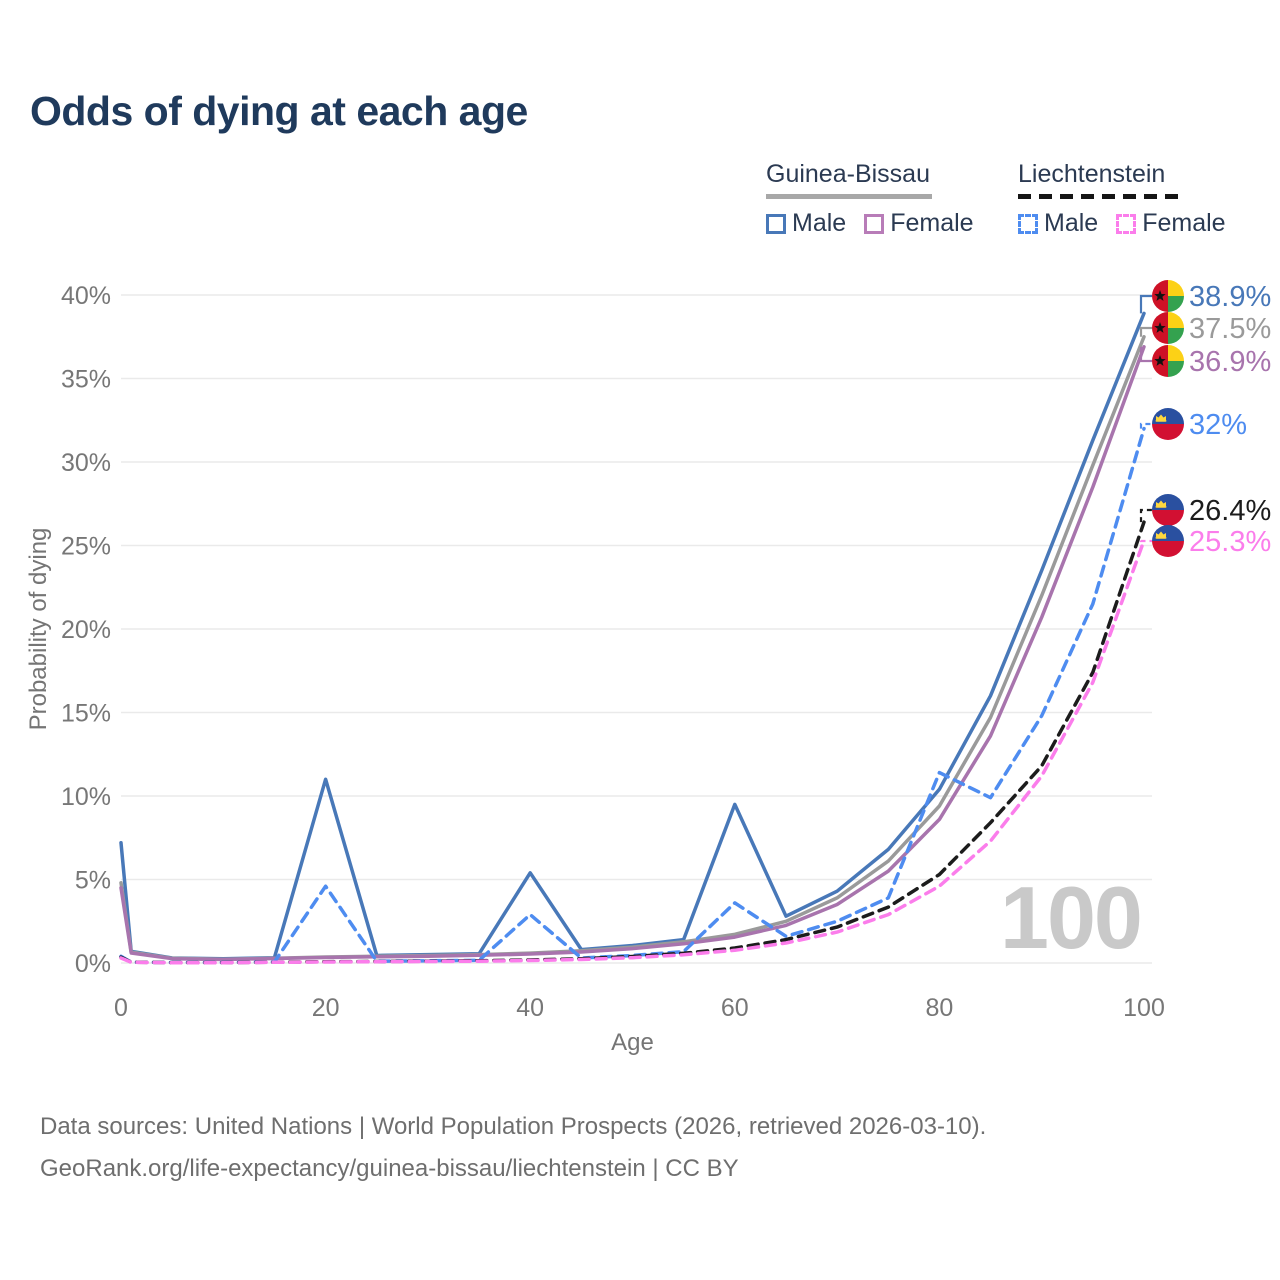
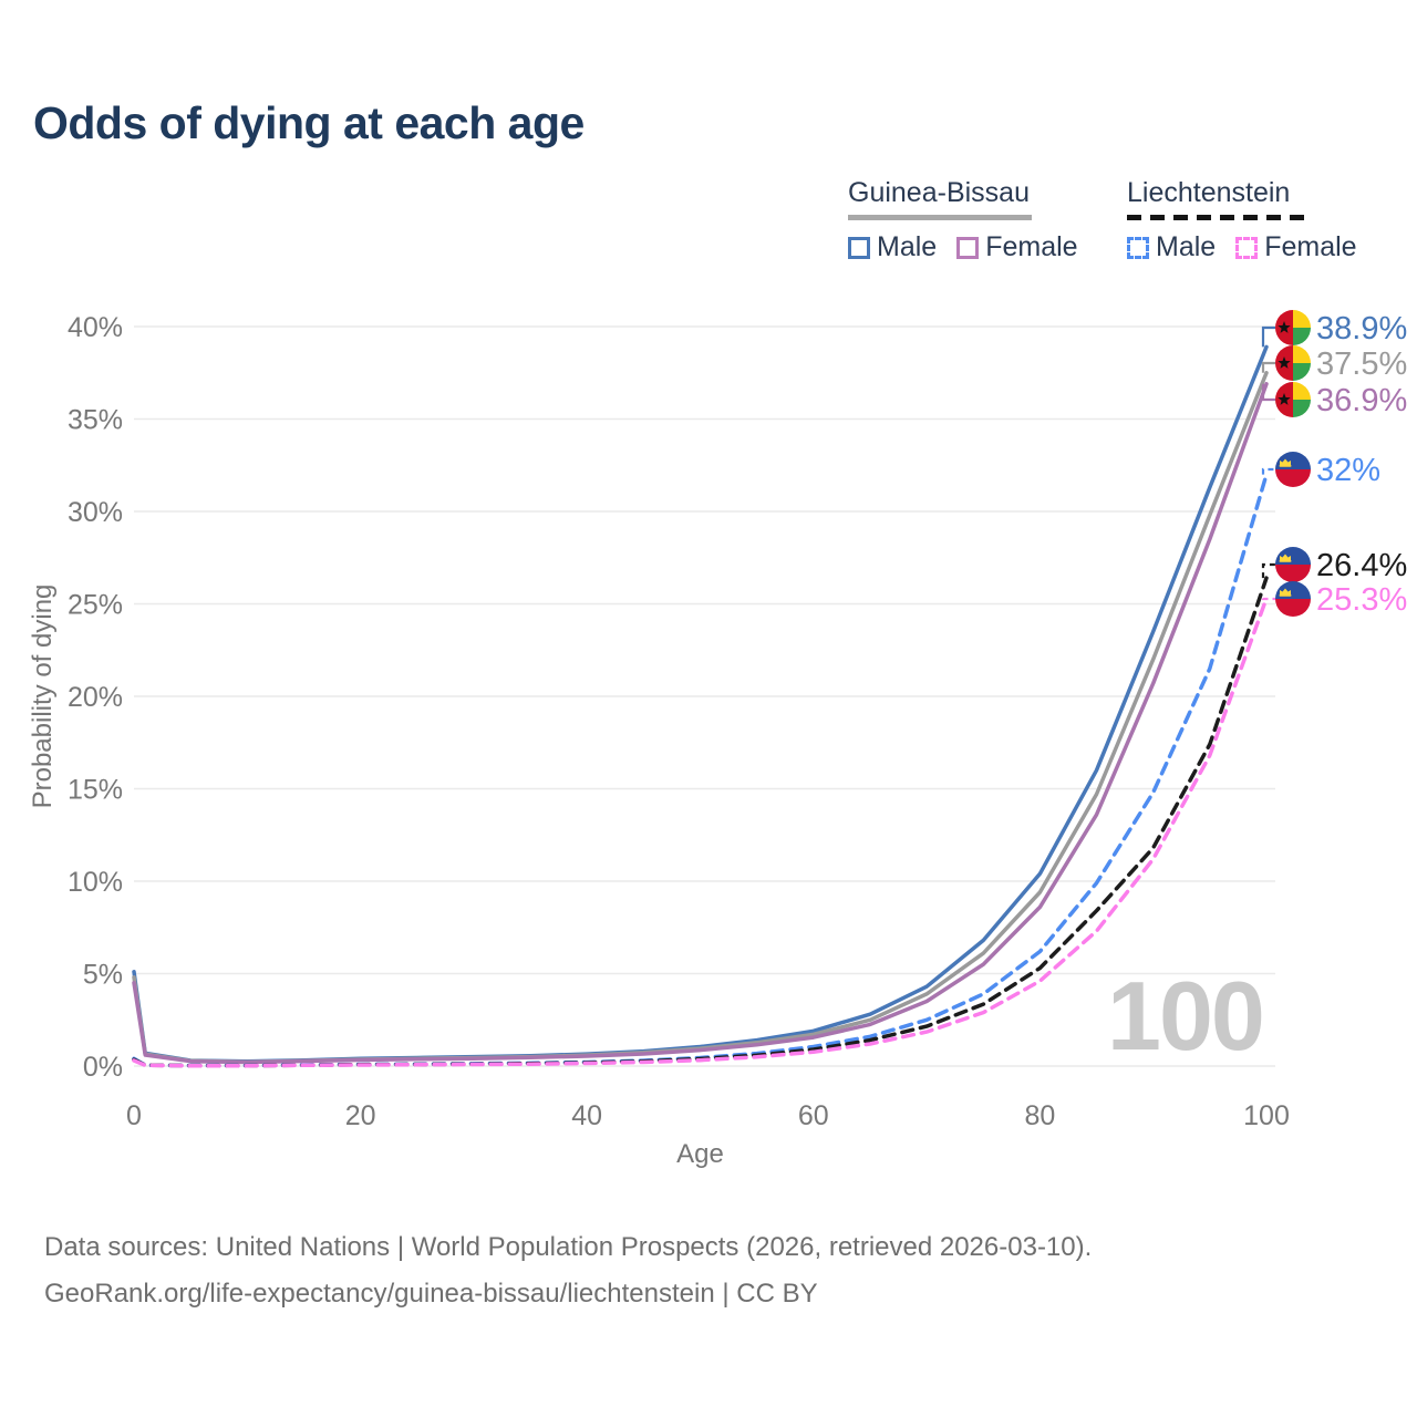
Guinea-Bissau Male/0: 7.2% -> 5.1%
Guinea-Bissau Male/20: 11.0% -> 0.4%
Liechtenstein Male/20: 4.6% -> 0.1%
Guinea-Bissau Male/40: 5.4% -> 0.7%
Liechtenstein Male/40: 2.9% -> 0.2%
Guinea-Bissau Male/60: 9.5% -> 1.9%
Liechtenstein Male/60: 3.6% -> 1.1%
Liechtenstein Male/80: 11.4% -> 6.2%
